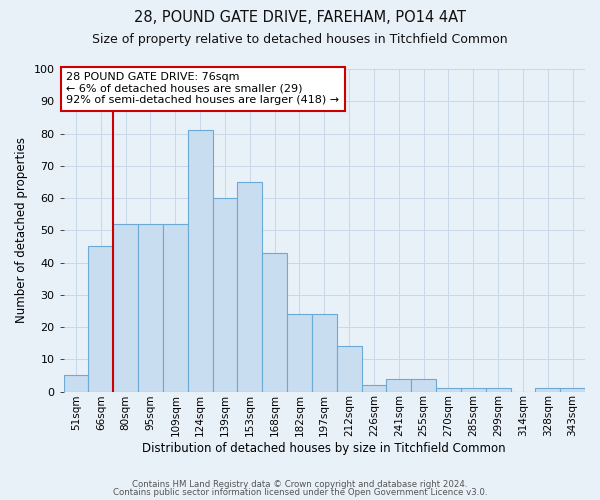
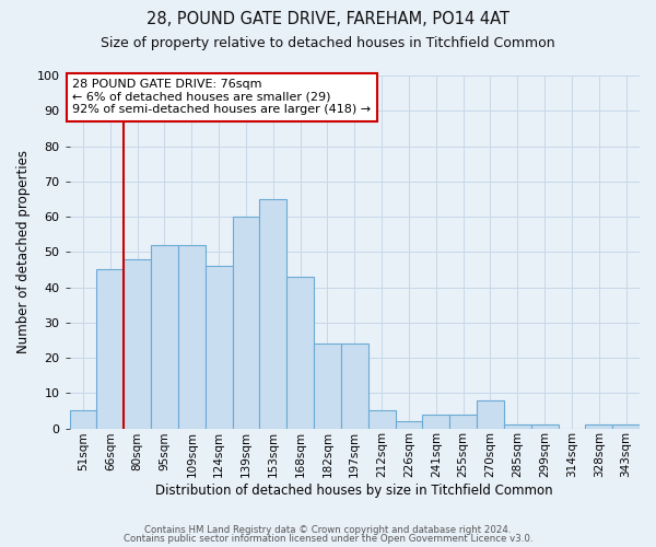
80sqm: 52 -> 48
124sqm: 81 -> 46
212sqm: 14 -> 5
270sqm: 1 -> 8
